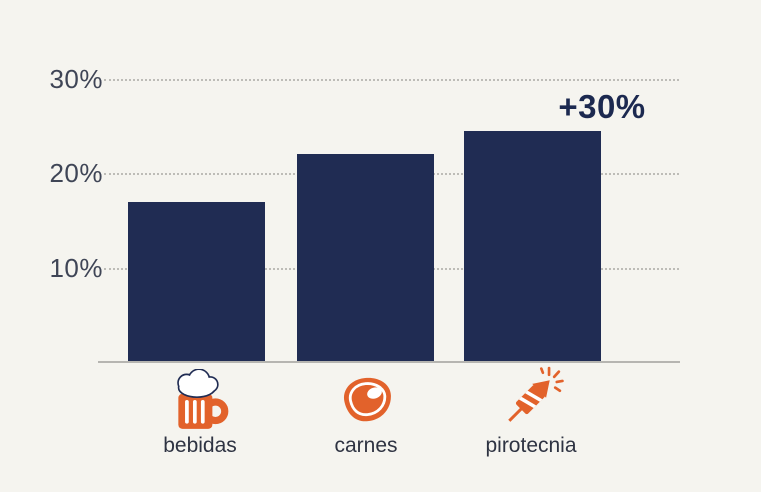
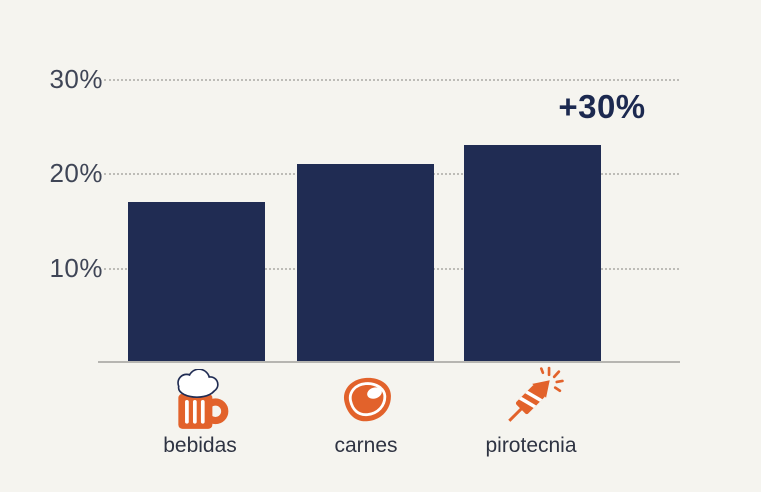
carnes: 22% -> 21%
pirotecnia: 24% -> 23%
